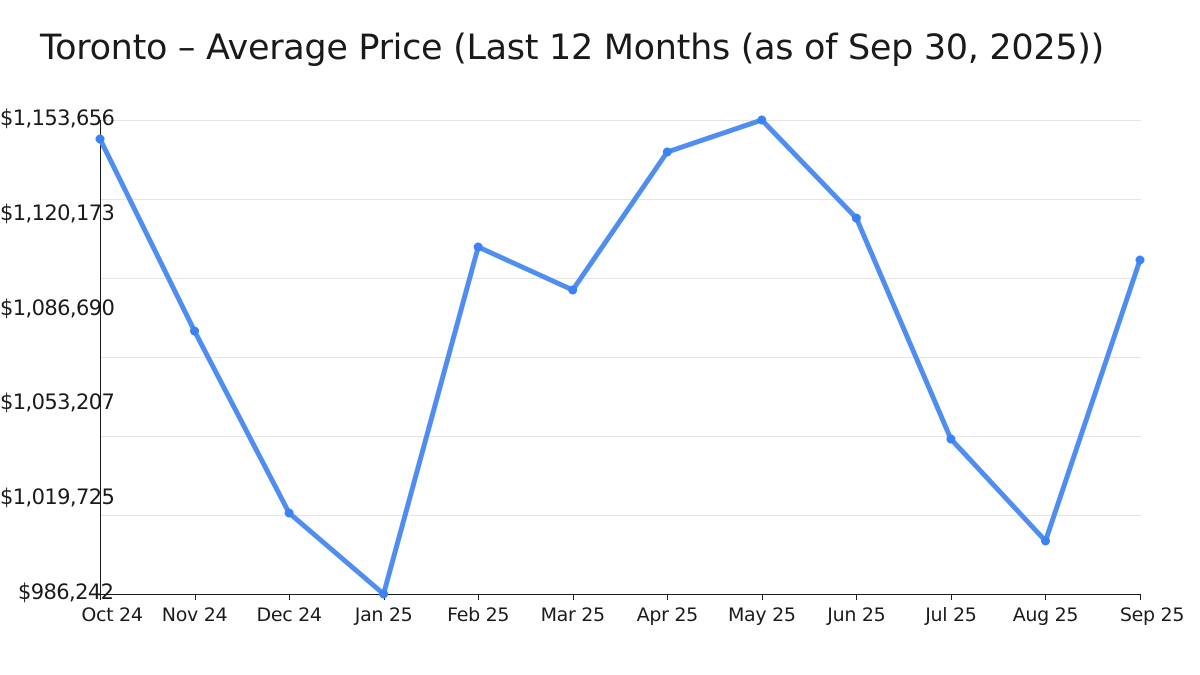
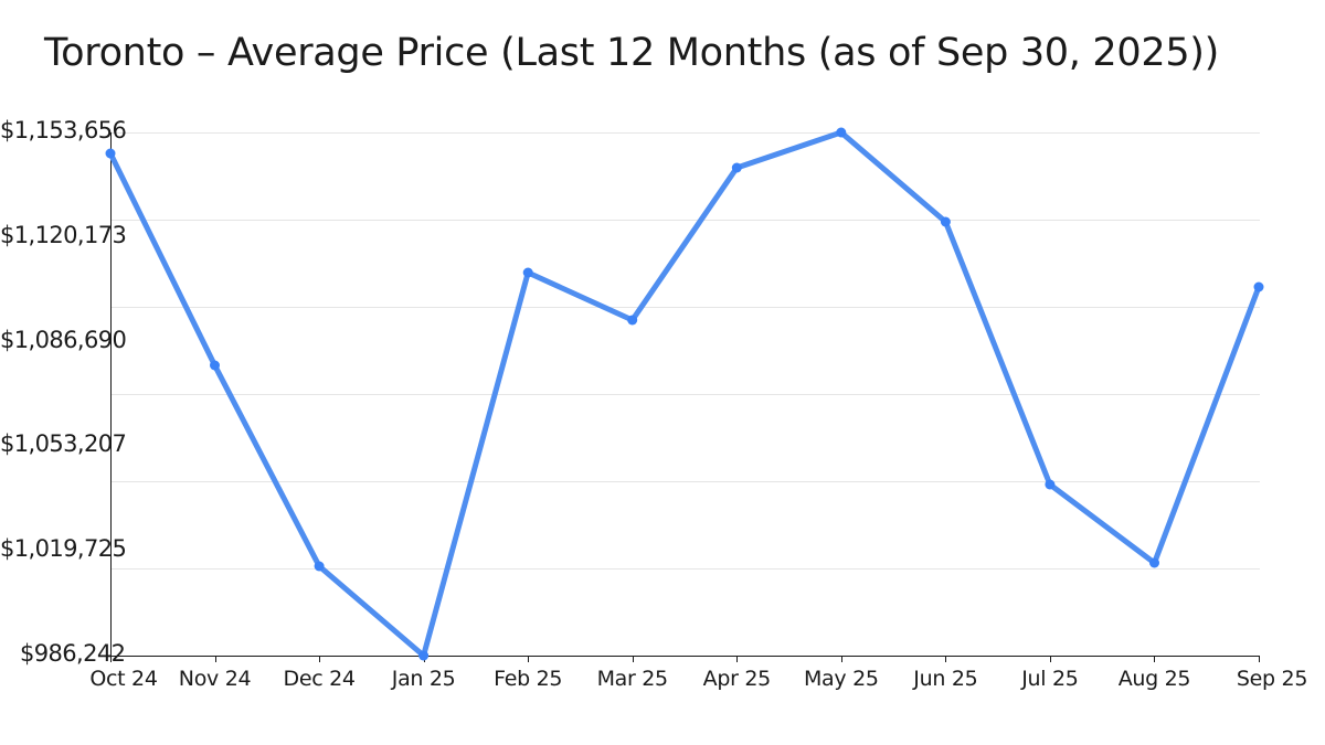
Jun 25: $1119000 -> $1125000
Aug 25: $1005000 -> $1016000
